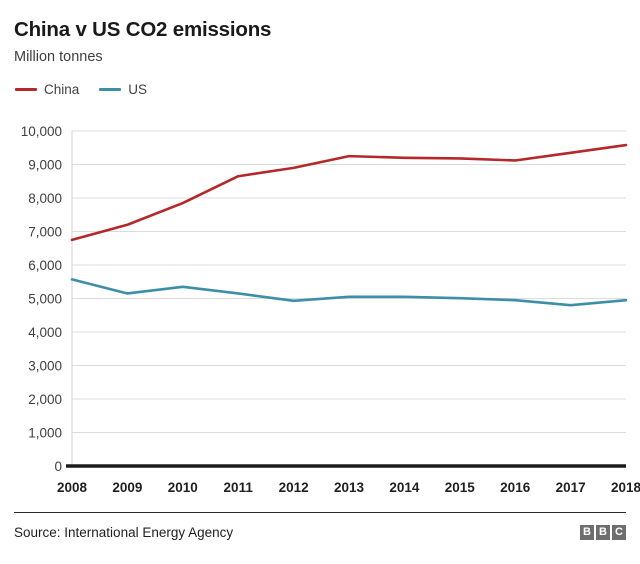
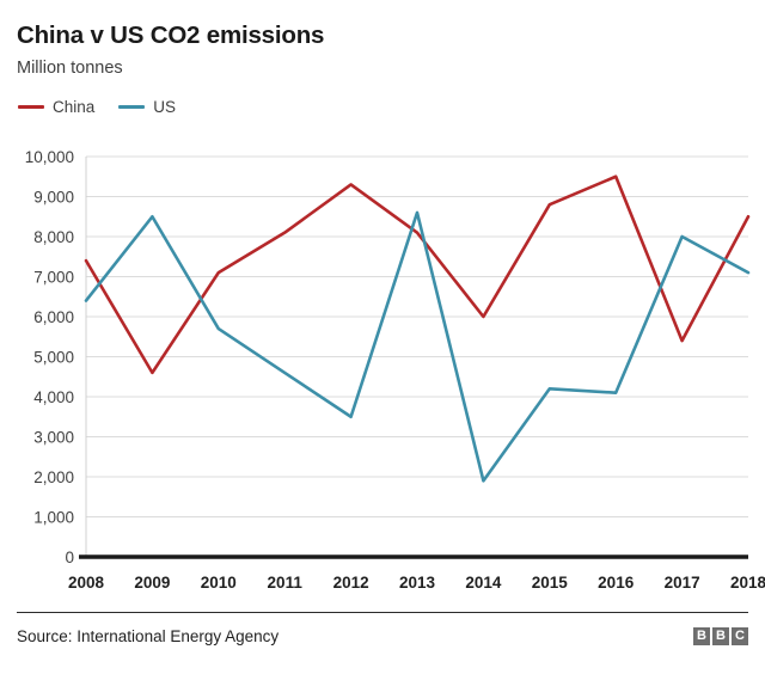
China/2008: 6800 -> 7400
US/2008: 5600 -> 6400
China/2009: 7200 -> 4600
US/2009: 5200 -> 8500
China/2010: 7800 -> 7100
US/2010: 5400 -> 5700
China/2011: 8600 -> 8100
US/2011: 5200 -> 4600
China/2012: 8900 -> 9300
US/2012: 4900 -> 3500
China/2013: 9200 -> 8100
US/2013: 5000 -> 8600
China/2014: 9200 -> 6000
US/2014: 5000 -> 1900
China/2015: 9200 -> 8800
US/2015: 5000 -> 4200
China/2016: 9100 -> 9500
US/2016: 5000 -> 4100
China/2017: 9400 -> 5400
US/2017: 4800 -> 8000
China/2018: 9600 -> 8500
US/2018: 5000 -> 7100
